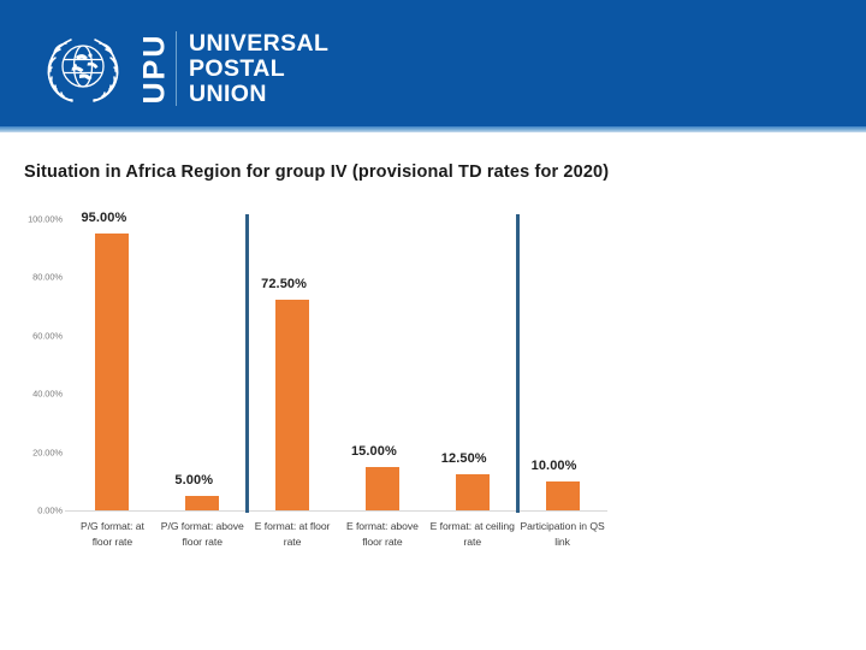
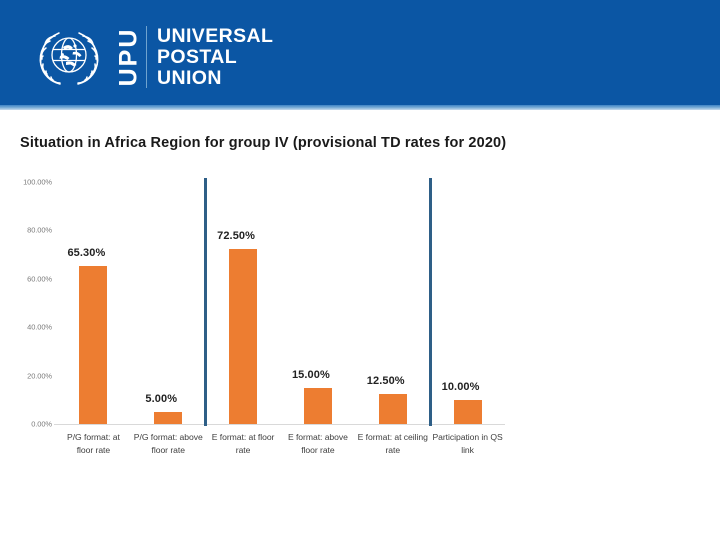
P/G format: at floor rate: 95.00% -> 65.30%
